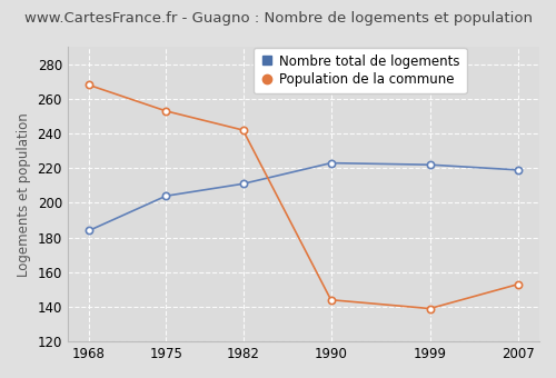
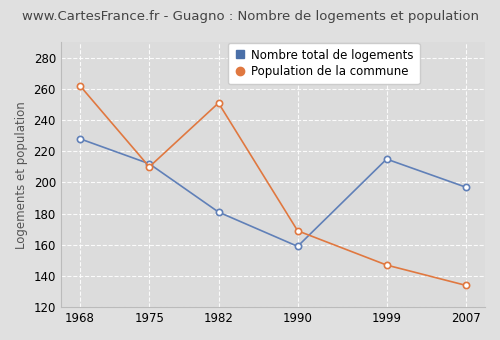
Nombre total de logements/1968: 184 -> 228
Population de la commune/1968: 268 -> 262
Nombre total de logements/1975: 204 -> 212
Population de la commune/1975: 253 -> 210
Nombre total de logements/1982: 211 -> 181
Population de la commune/1982: 242 -> 251
Nombre total de logements/1990: 223 -> 159
Population de la commune/1990: 144 -> 169
Nombre total de logements/1999: 222 -> 215
Population de la commune/1999: 139 -> 147
Nombre total de logements/2007: 219 -> 197
Population de la commune/2007: 153 -> 134
